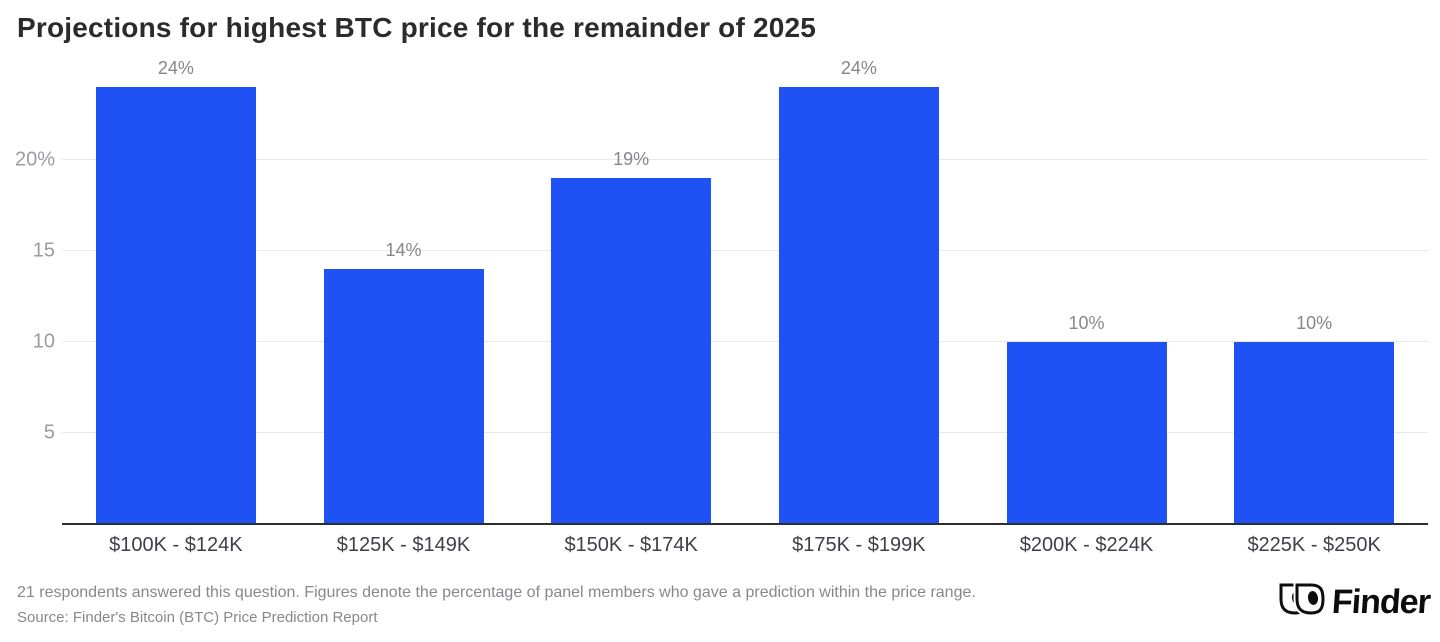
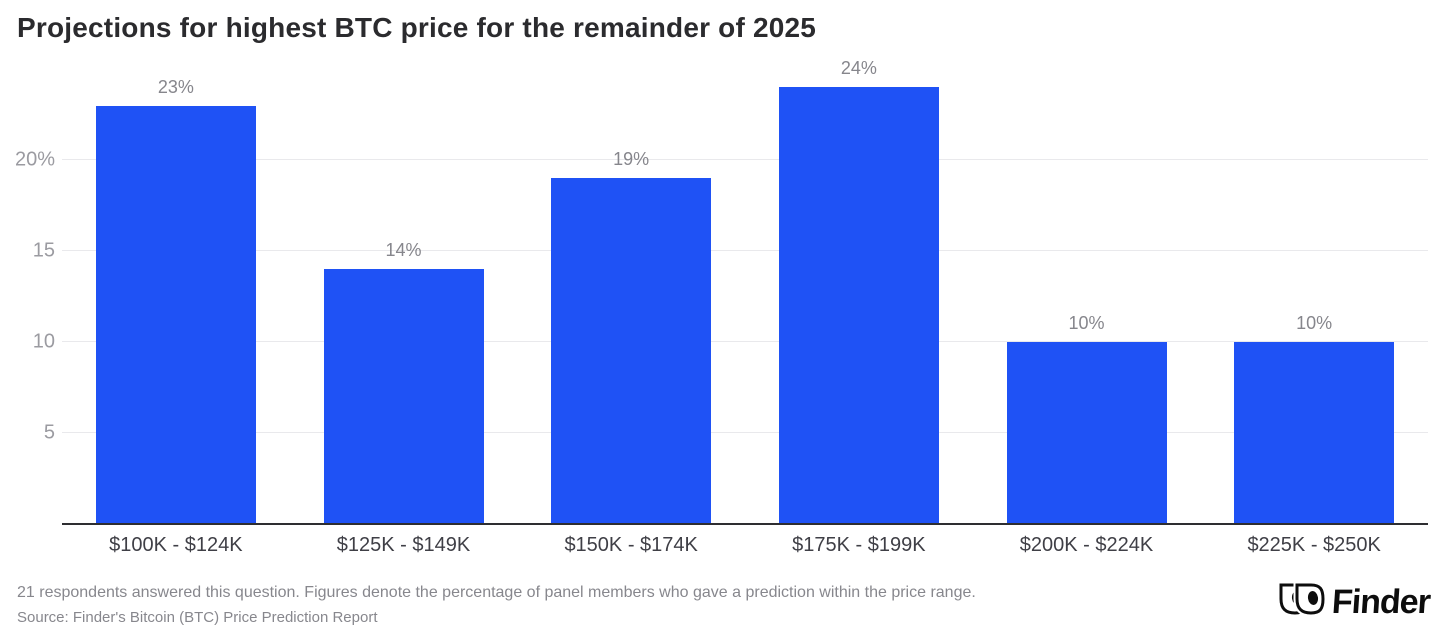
$100K - $124K: 24% -> 23%
